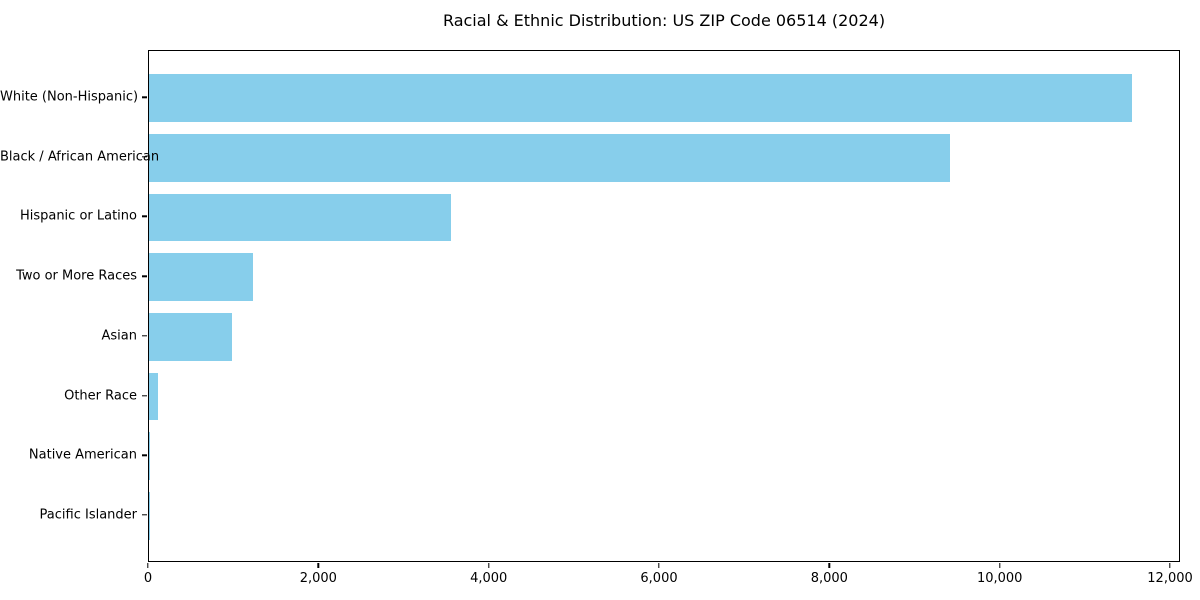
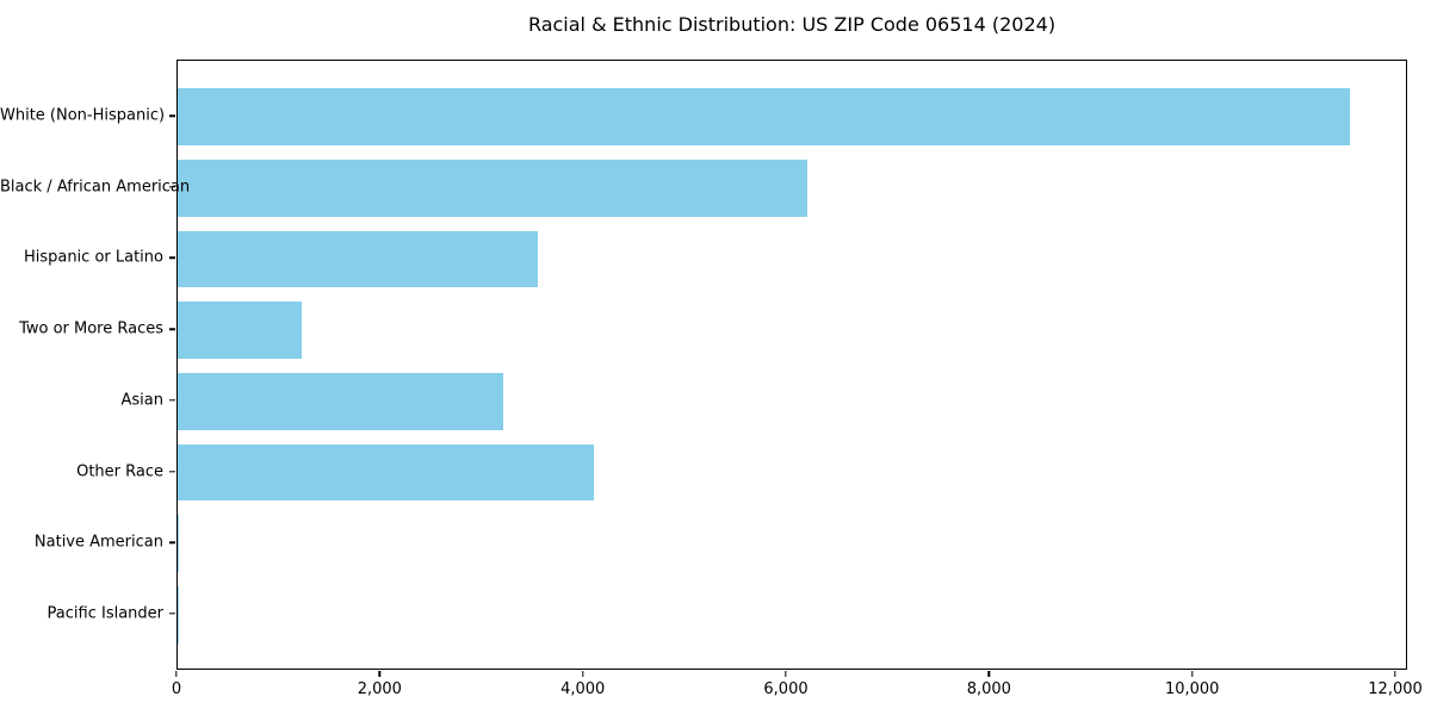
Black / African American: 9400 -> 6200
Asian: 1000 -> 3200
Other Race: 100 -> 4100
